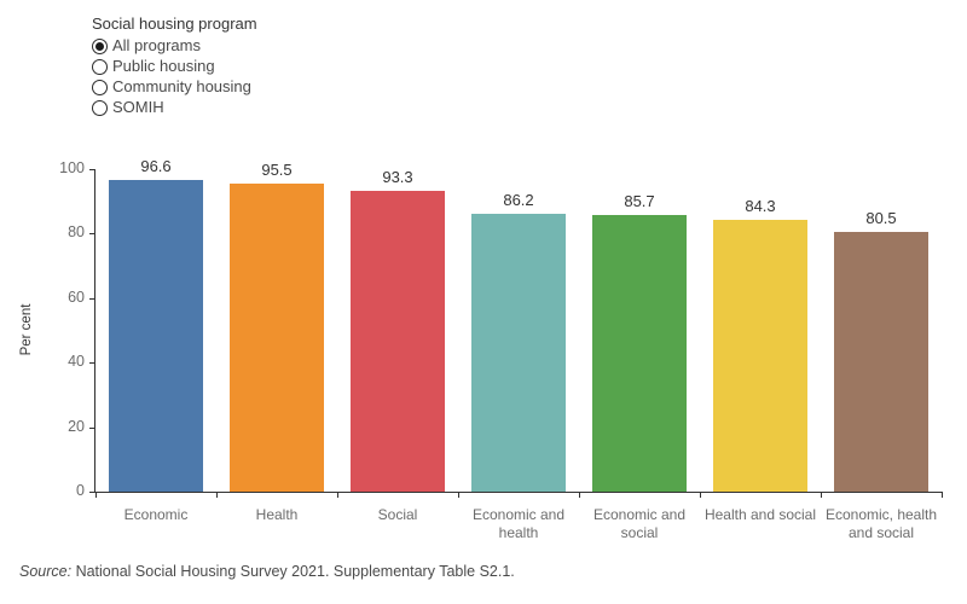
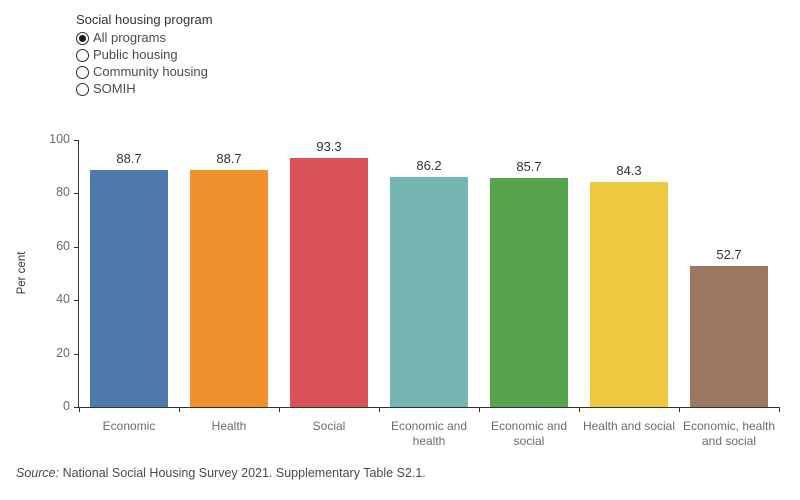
Economic: 96.6 -> 88.7
Health: 95.5 -> 88.7
Economic, health and social: 80.5 -> 52.7
